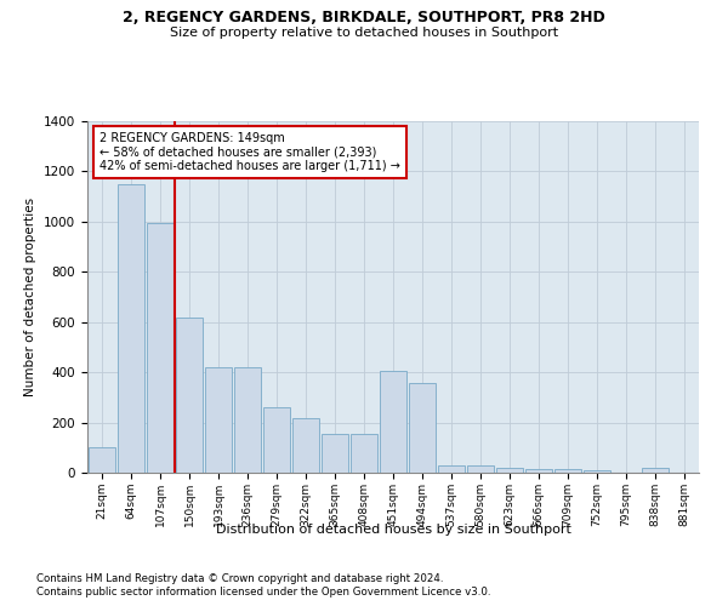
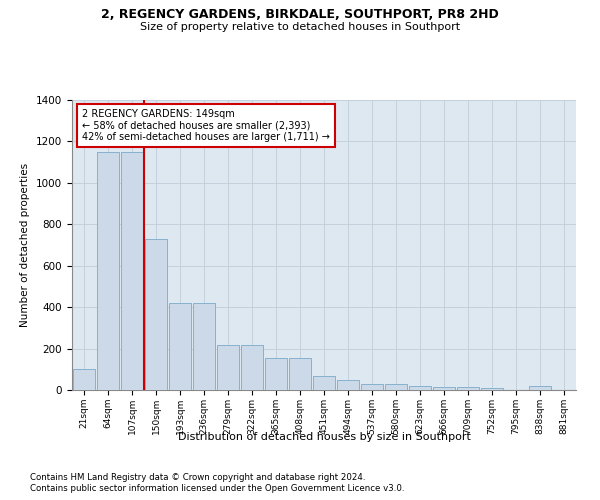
107sqm: 995 -> 1150
150sqm: 620 -> 730
279sqm: 260 -> 215
451sqm: 405 -> 70
494sqm: 355 -> 48
